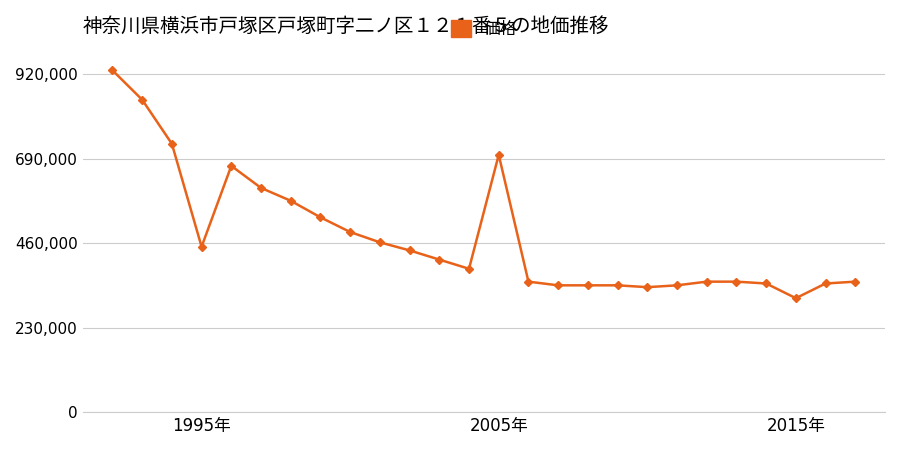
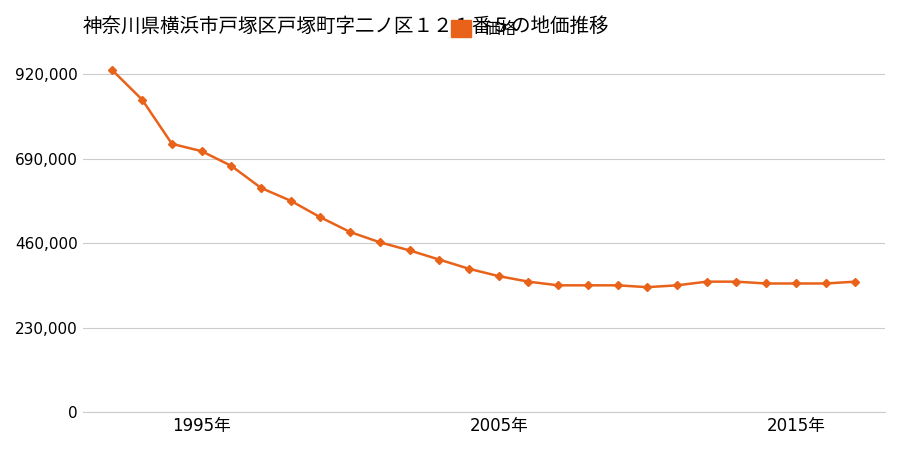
1995年: 450,000 -> 710,000
2005年: 700,000 -> 370,000
2015年: 310,000 -> 350,000
